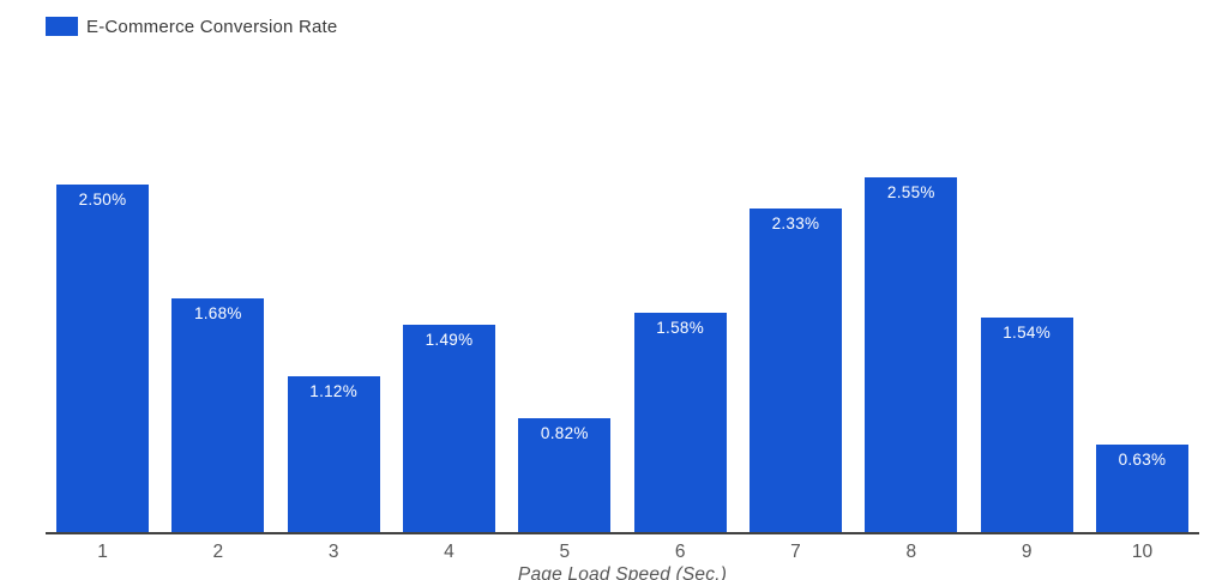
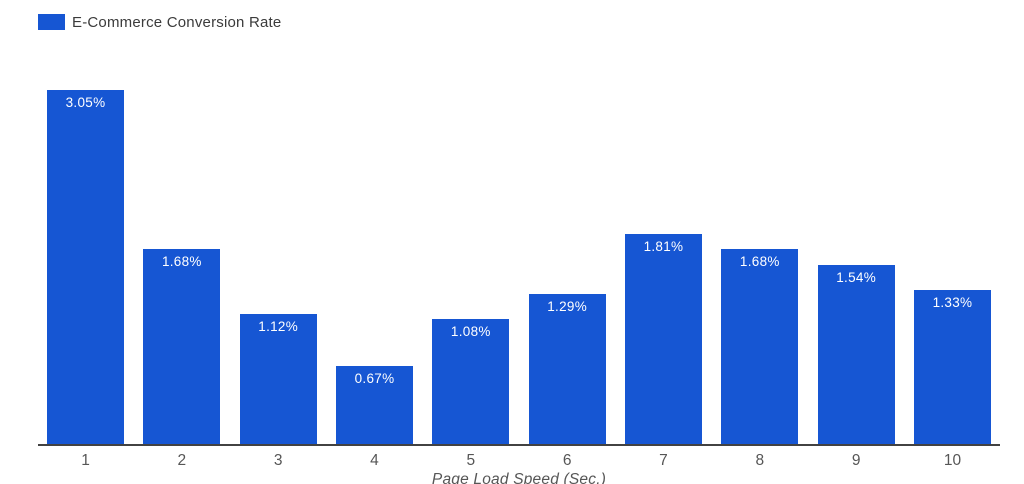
1: 2.50% -> 3.05%
4: 1.49% -> 0.67%
5: 0.82% -> 1.08%
6: 1.58% -> 1.29%
7: 2.33% -> 1.81%
8: 2.55% -> 1.68%
10: 0.63% -> 1.33%
